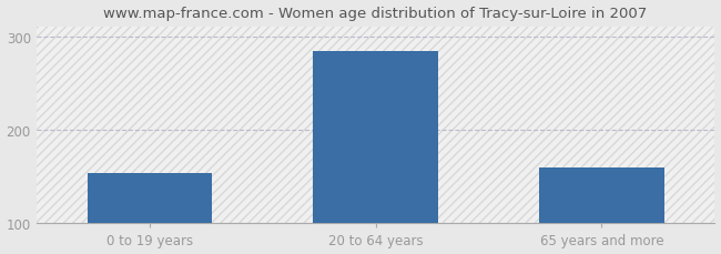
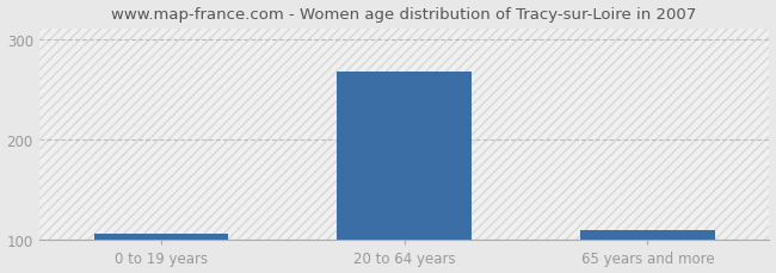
0 to 19 years: 154 -> 107
20 to 64 years: 284 -> 268
65 years and more: 160 -> 110
